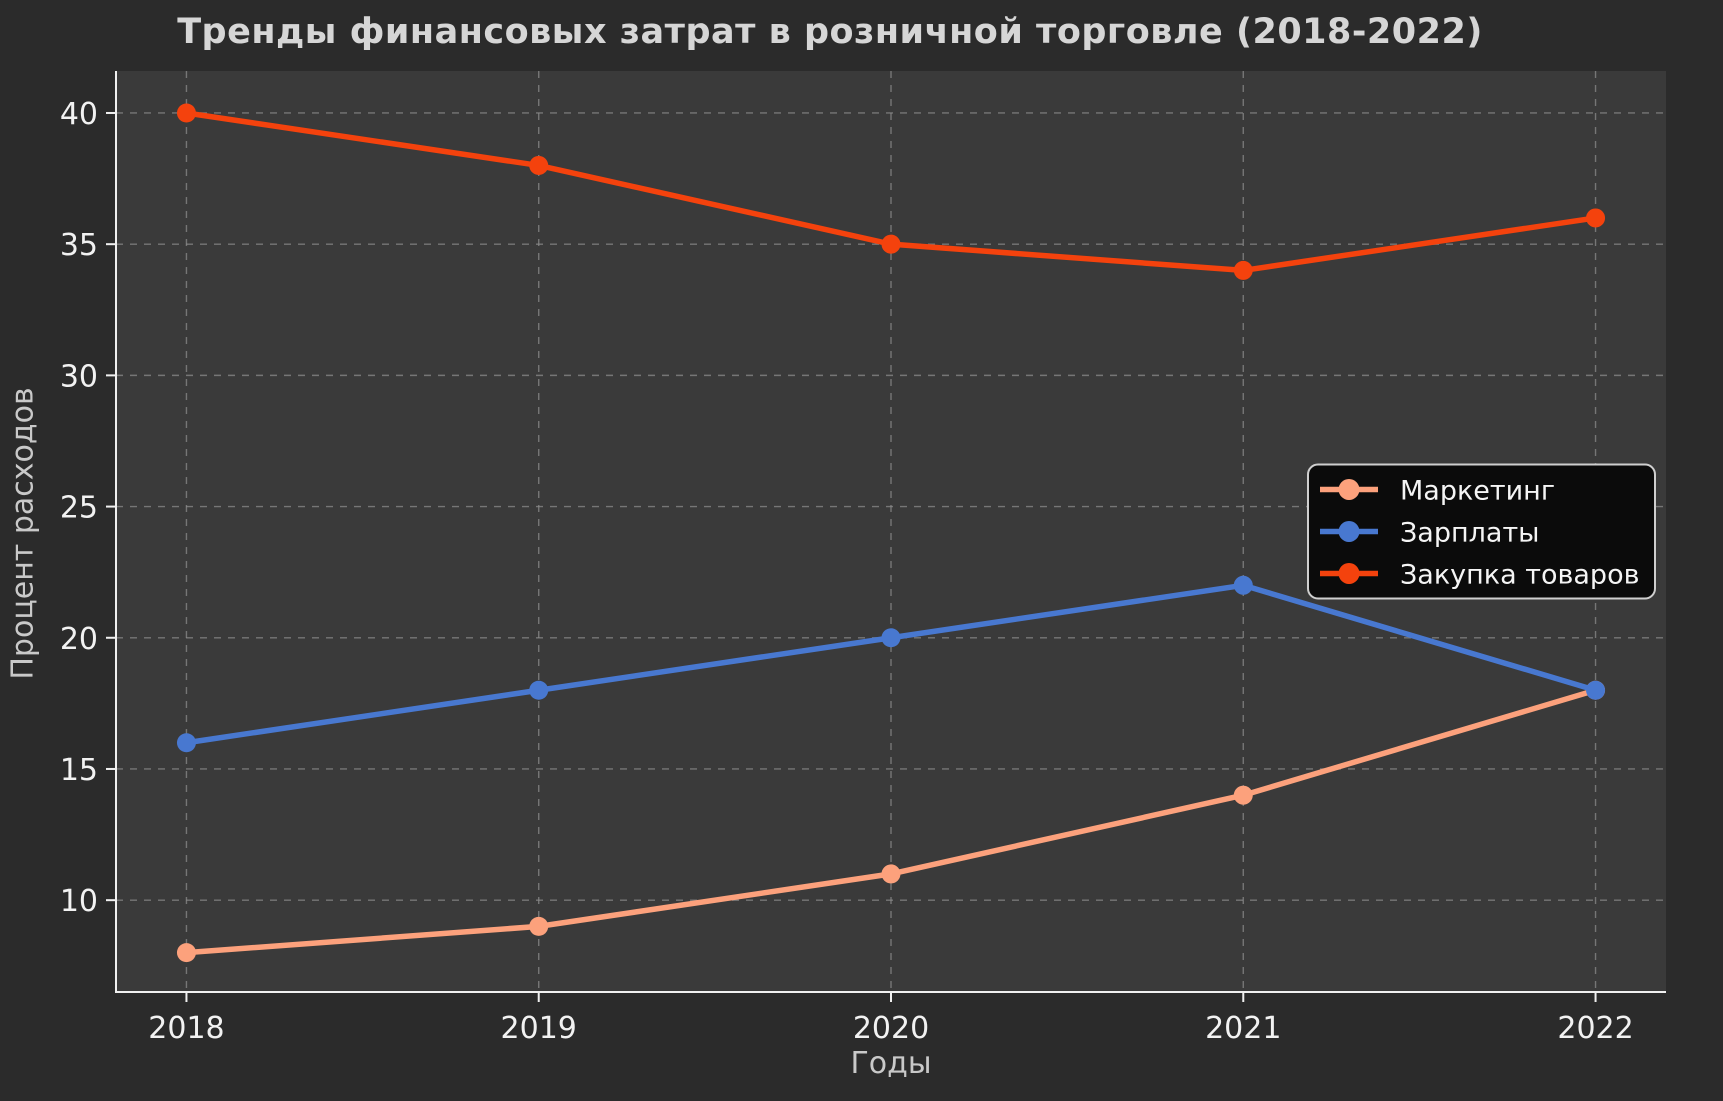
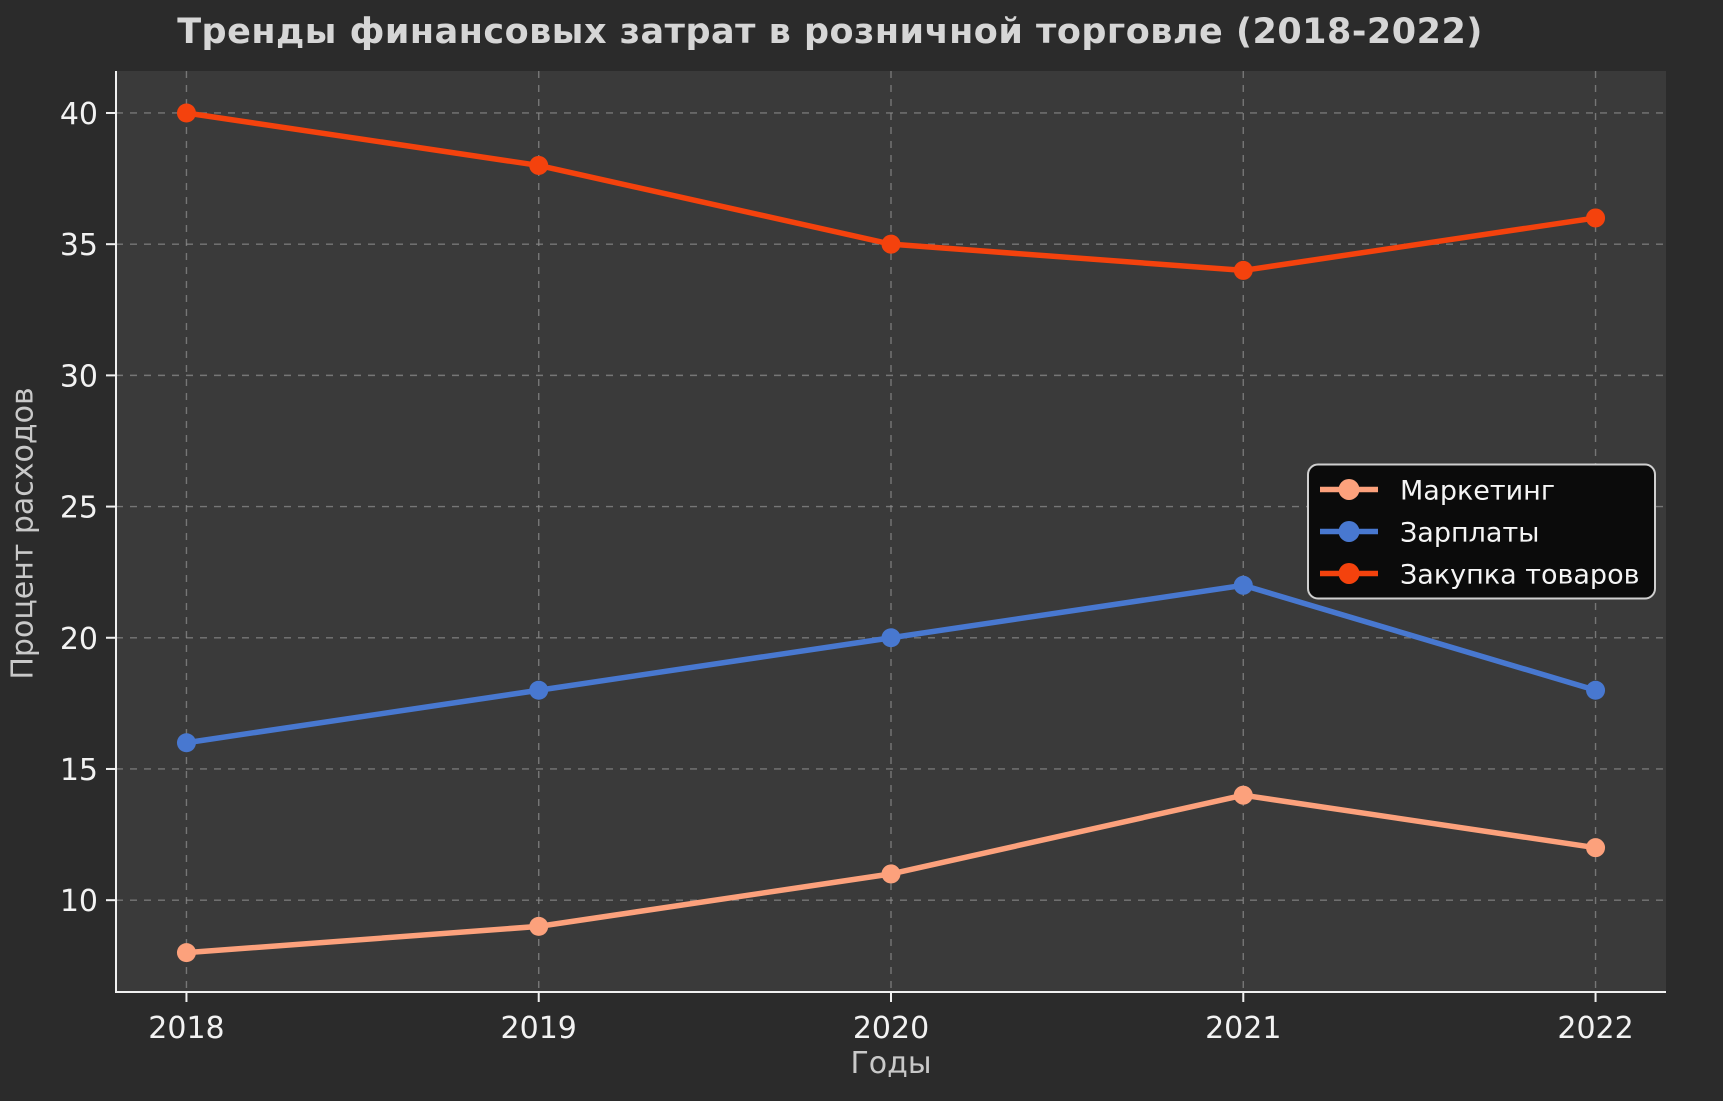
Маркетинг/2022: 18 -> 12
